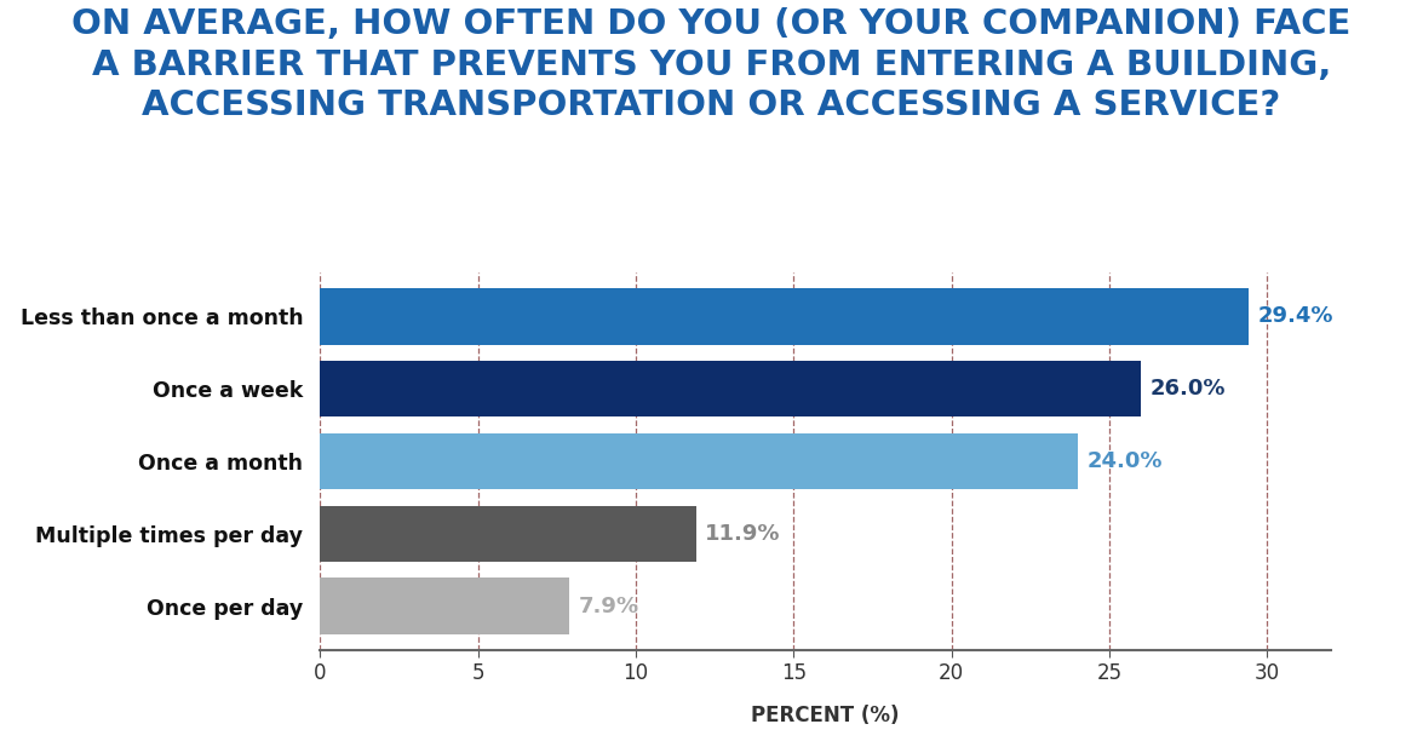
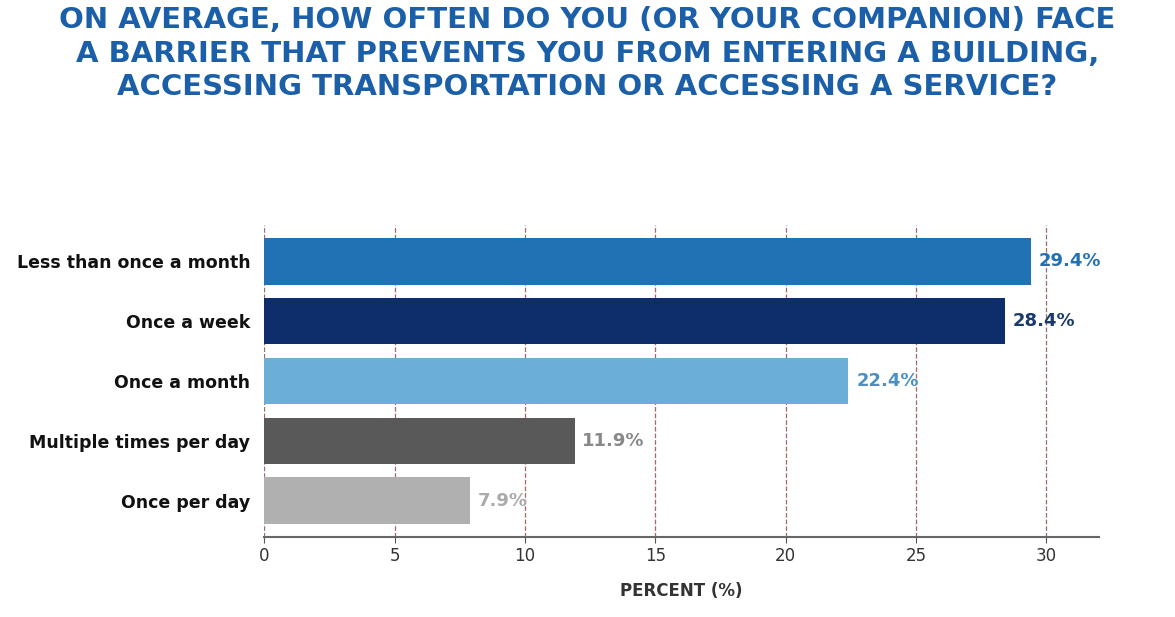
Once a week: 26.0% -> 28.4%
Once a month: 24.0% -> 22.4%
